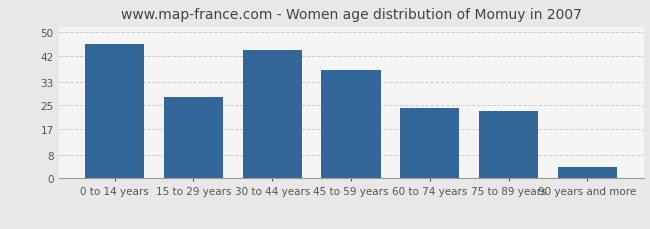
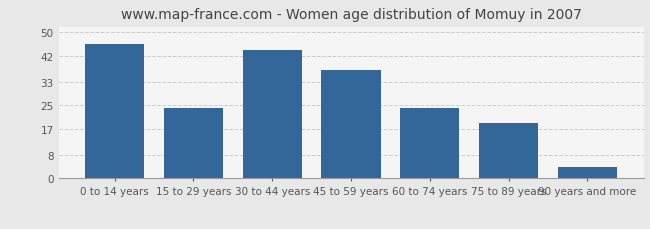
15 to 29 years: 28 -> 24
75 to 89 years: 23 -> 19
